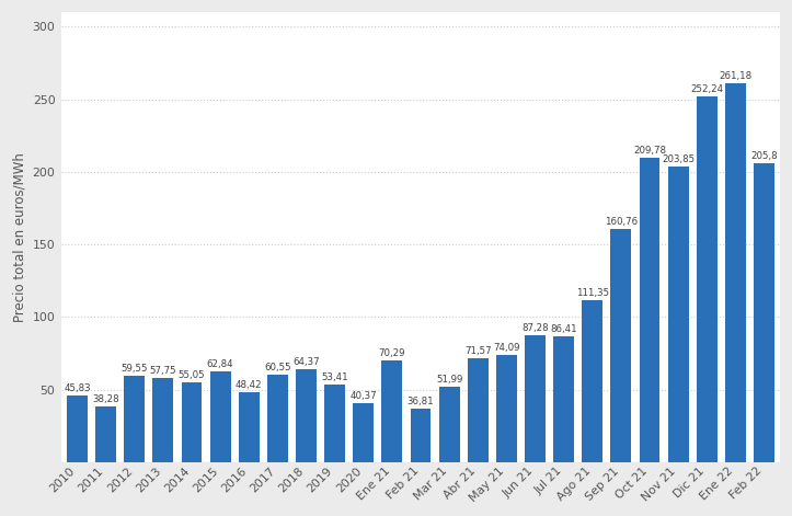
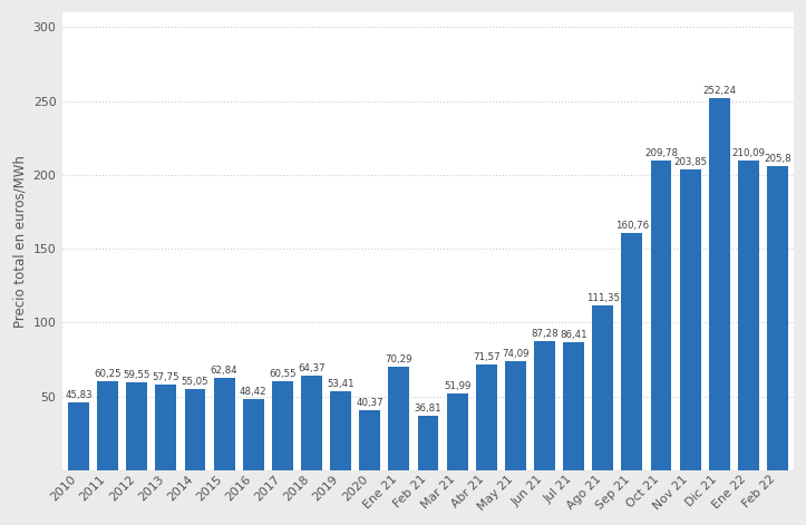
2011: 38,28 -> 60,25
Ene 22: 261,18 -> 210,09
